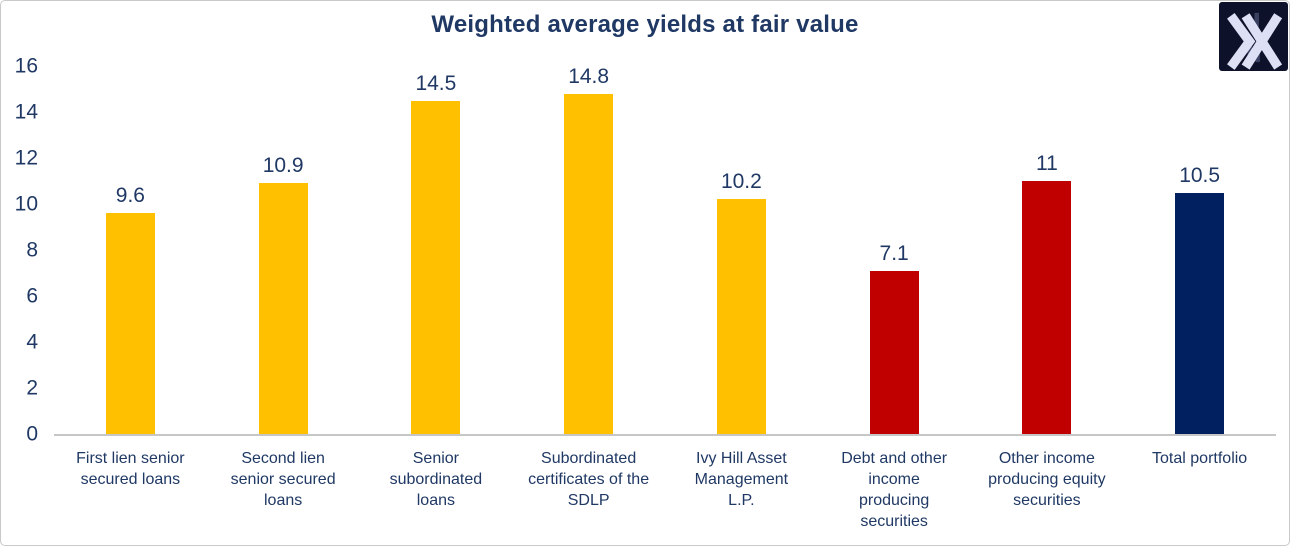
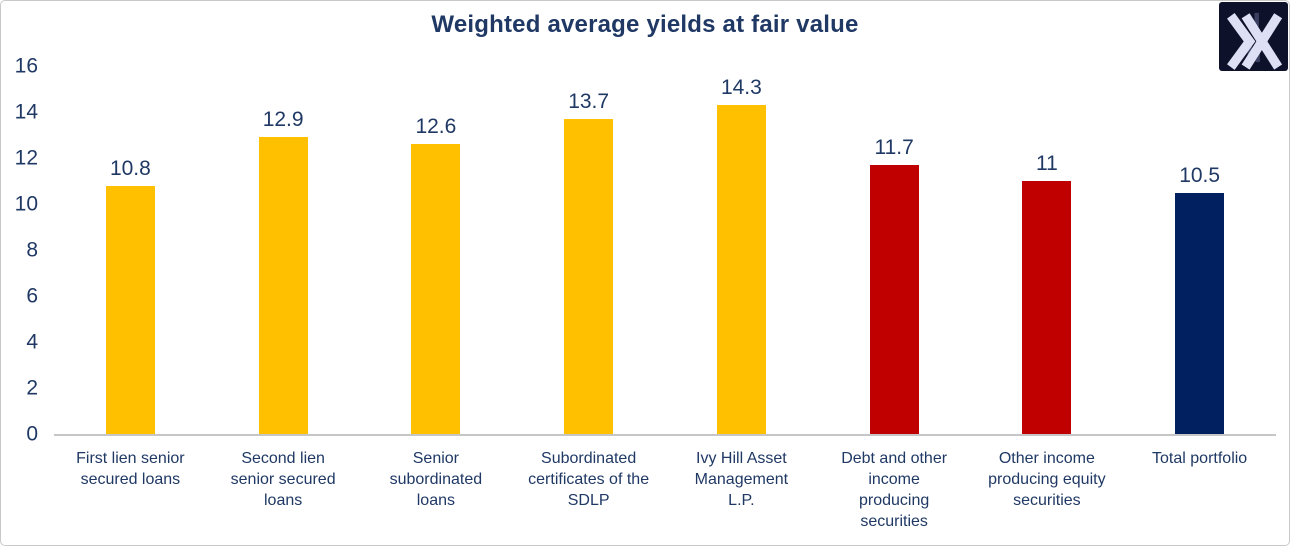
First lien senior secured loans: 9.6 -> 10.8
Second lien senior secured loans: 10.9 -> 12.9
Senior subordinated loans: 14.5 -> 12.6
Subordinated certificates of the SDLP: 14.8 -> 13.7
Ivy Hill Asset Management L.P.: 10.2 -> 14.3
Debt and other income producing securities: 7.1 -> 11.7
